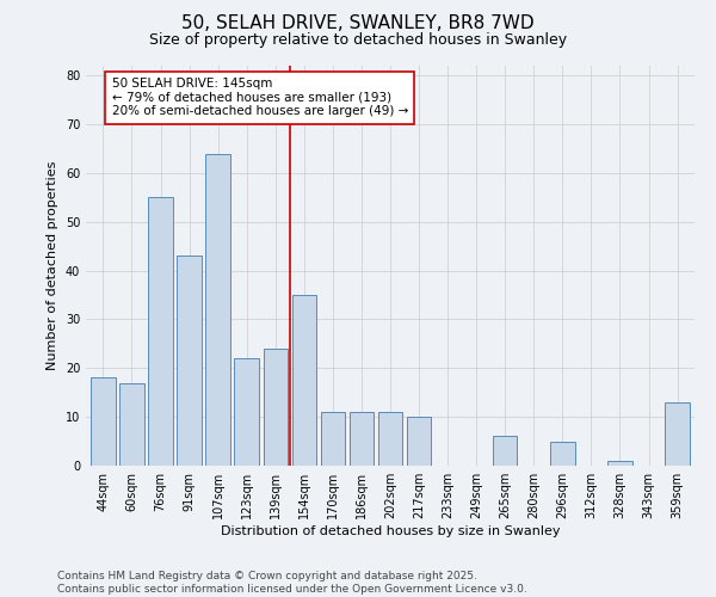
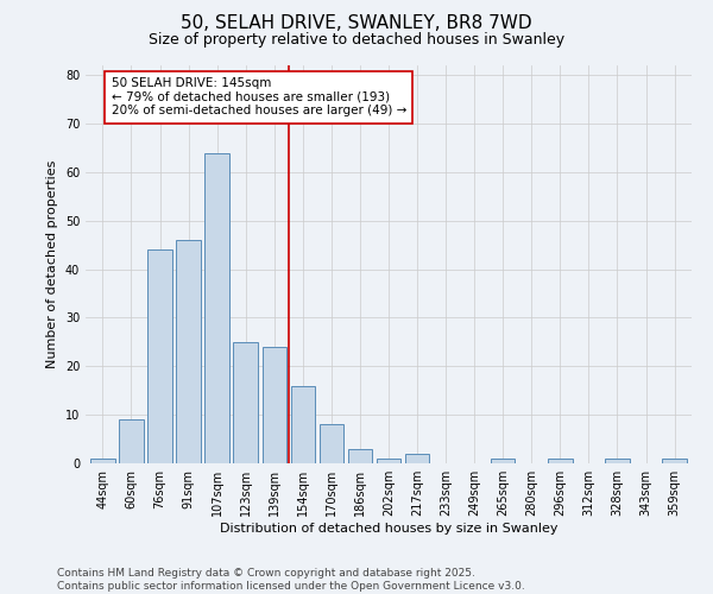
44sqm: 18 -> 1
60sqm: 17 -> 9
76sqm: 55 -> 44
91sqm: 43 -> 46
123sqm: 22 -> 25
154sqm: 35 -> 16
170sqm: 11 -> 8
186sqm: 11 -> 3
202sqm: 11 -> 1
217sqm: 10 -> 2
265sqm: 6 -> 1
296sqm: 5 -> 1
359sqm: 13 -> 1
